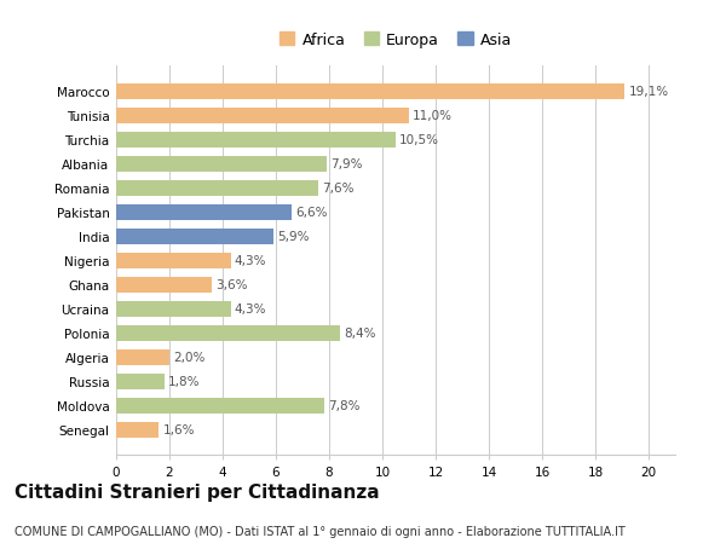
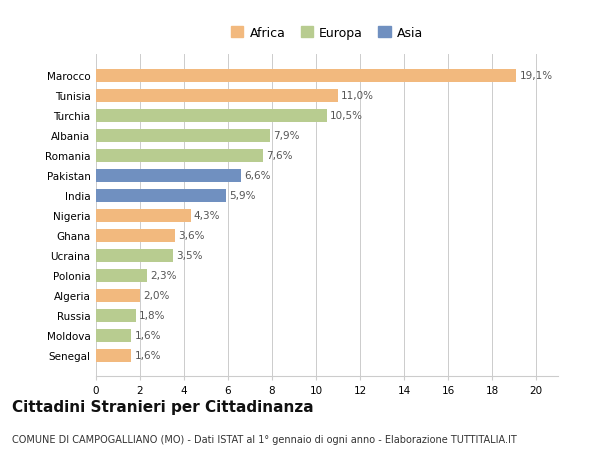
Ucraina: 4,3% -> 3,5%
Polonia: 8,4% -> 2,3%
Moldova: 7,8% -> 1,6%
